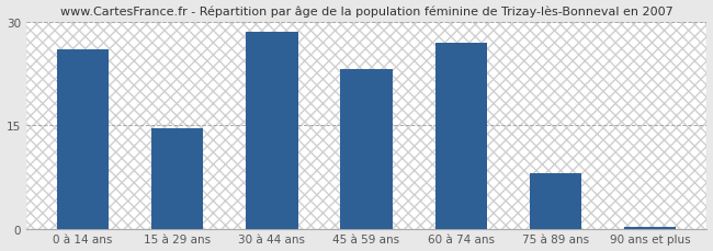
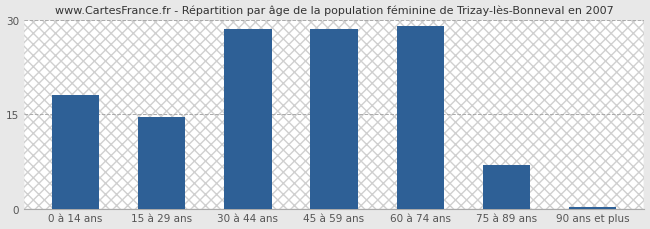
0 à 14 ans: 26.0 -> 18.0
45 à 59 ans: 23.2 -> 28.5
60 à 74 ans: 27.0 -> 29.0
75 à 89 ans: 8.0 -> 7.0
